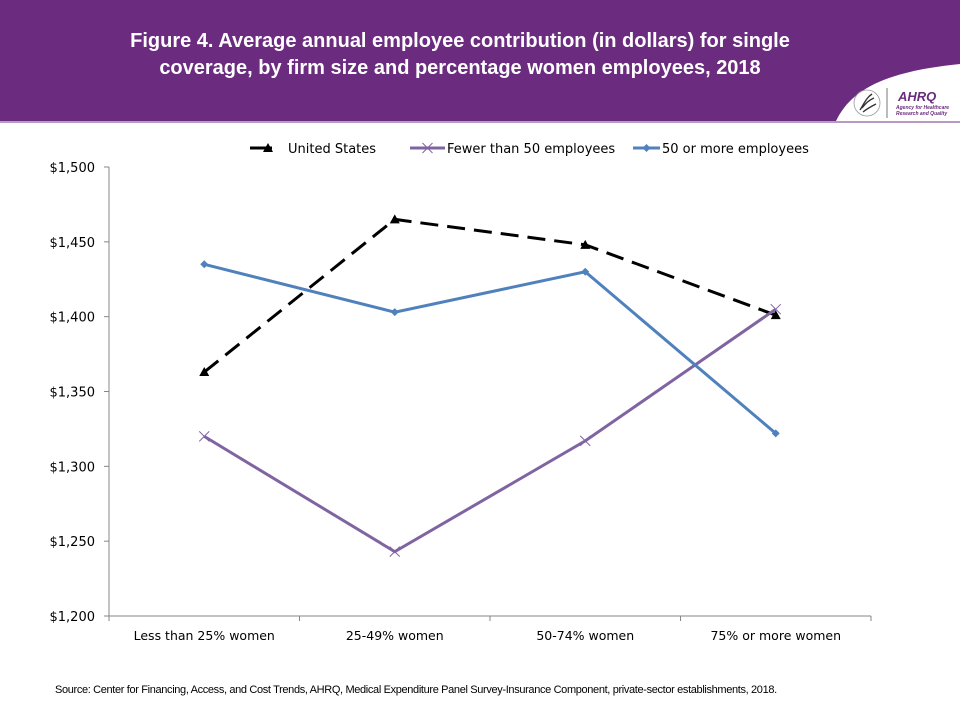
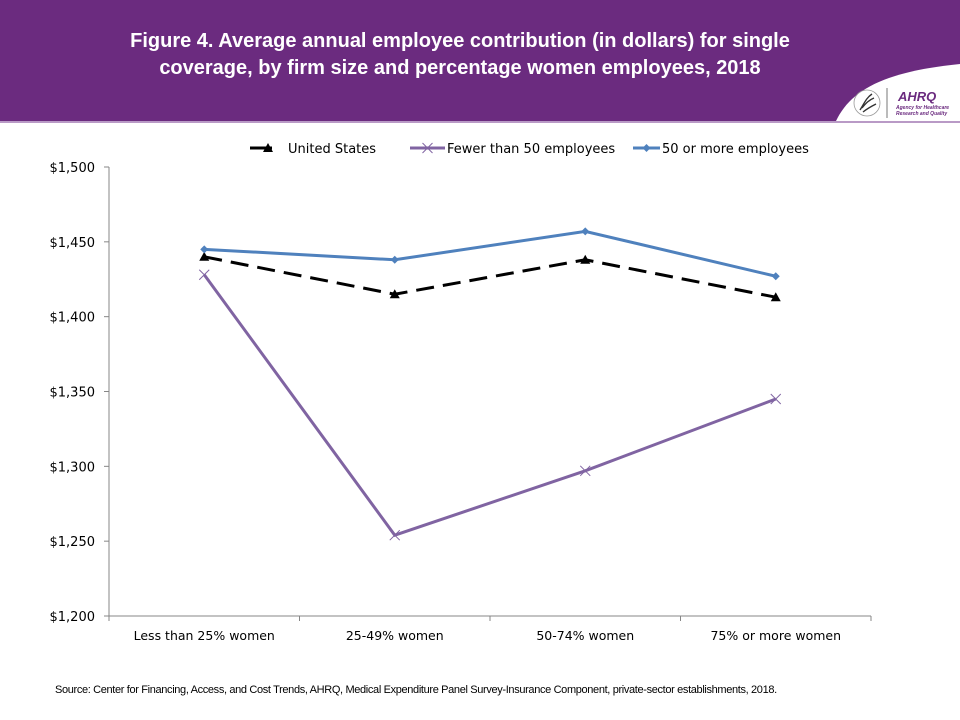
United States/Less than 25% women: $1363 -> $1440
Fewer than 50 employees/Less than 25% women: $1320 -> $1428
50 or more employees/Less than 25% women: $1435 -> $1445
United States/25-49% women: $1465 -> $1415
Fewer than 50 employees/25-49% women: $1243 -> $1254
50 or more employees/25-49% women: $1403 -> $1438
United States/50-74% women: $1448 -> $1438
Fewer than 50 employees/50-74% women: $1317 -> $1297
50 or more employees/50-74% women: $1430 -> $1457
United States/75% or more women: $1401 -> $1413
Fewer than 50 employees/75% or more women: $1405 -> $1345
50 or more employees/75% or more women: $1322 -> $1427
